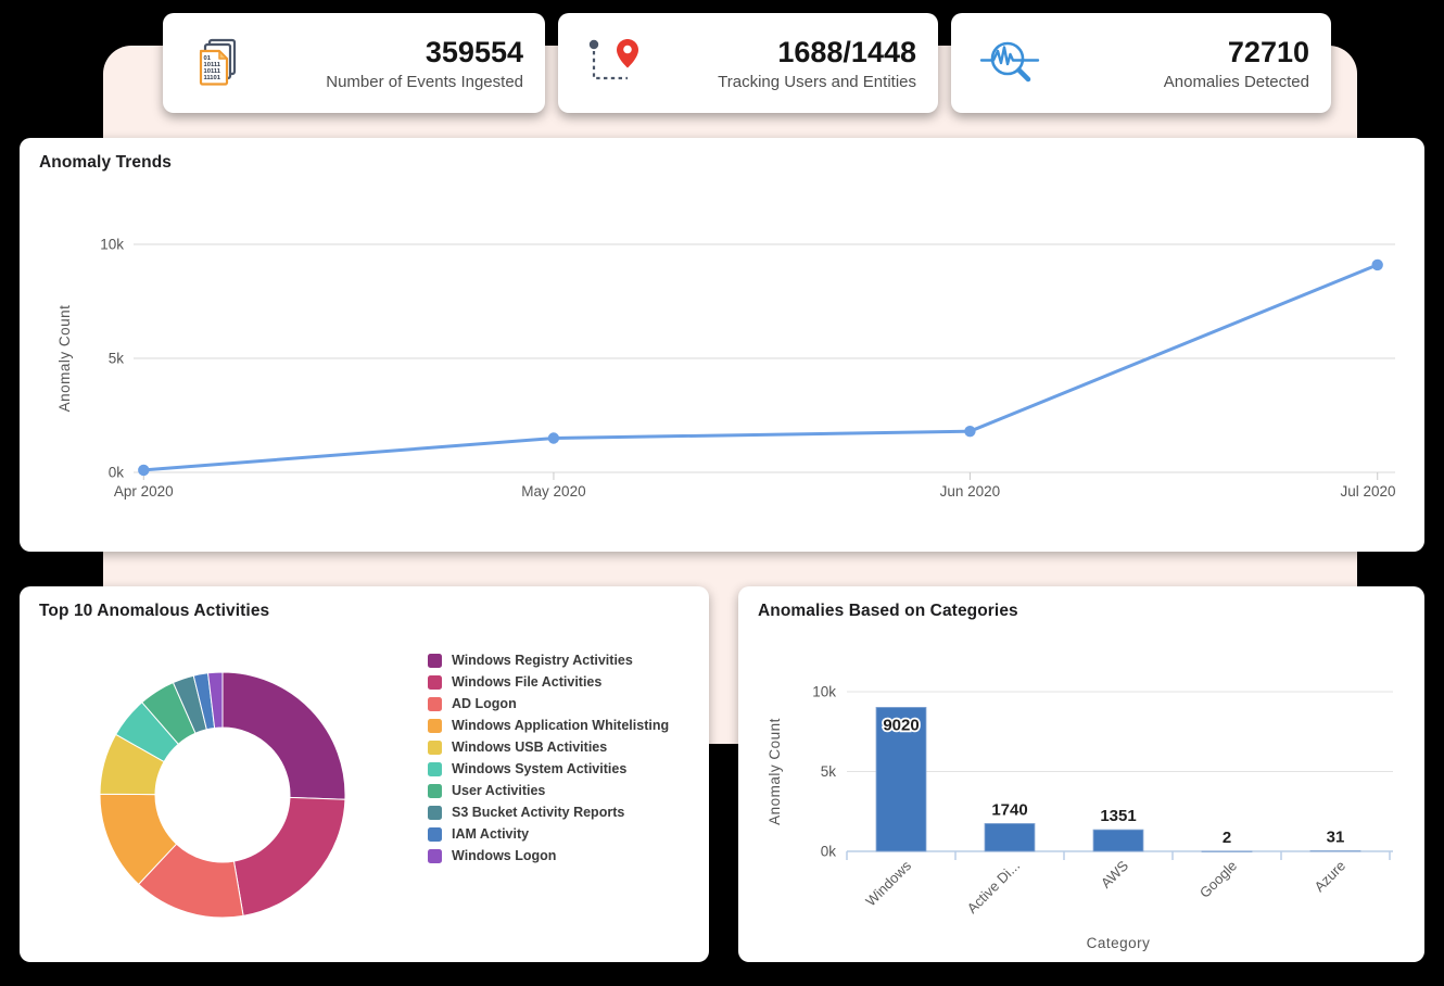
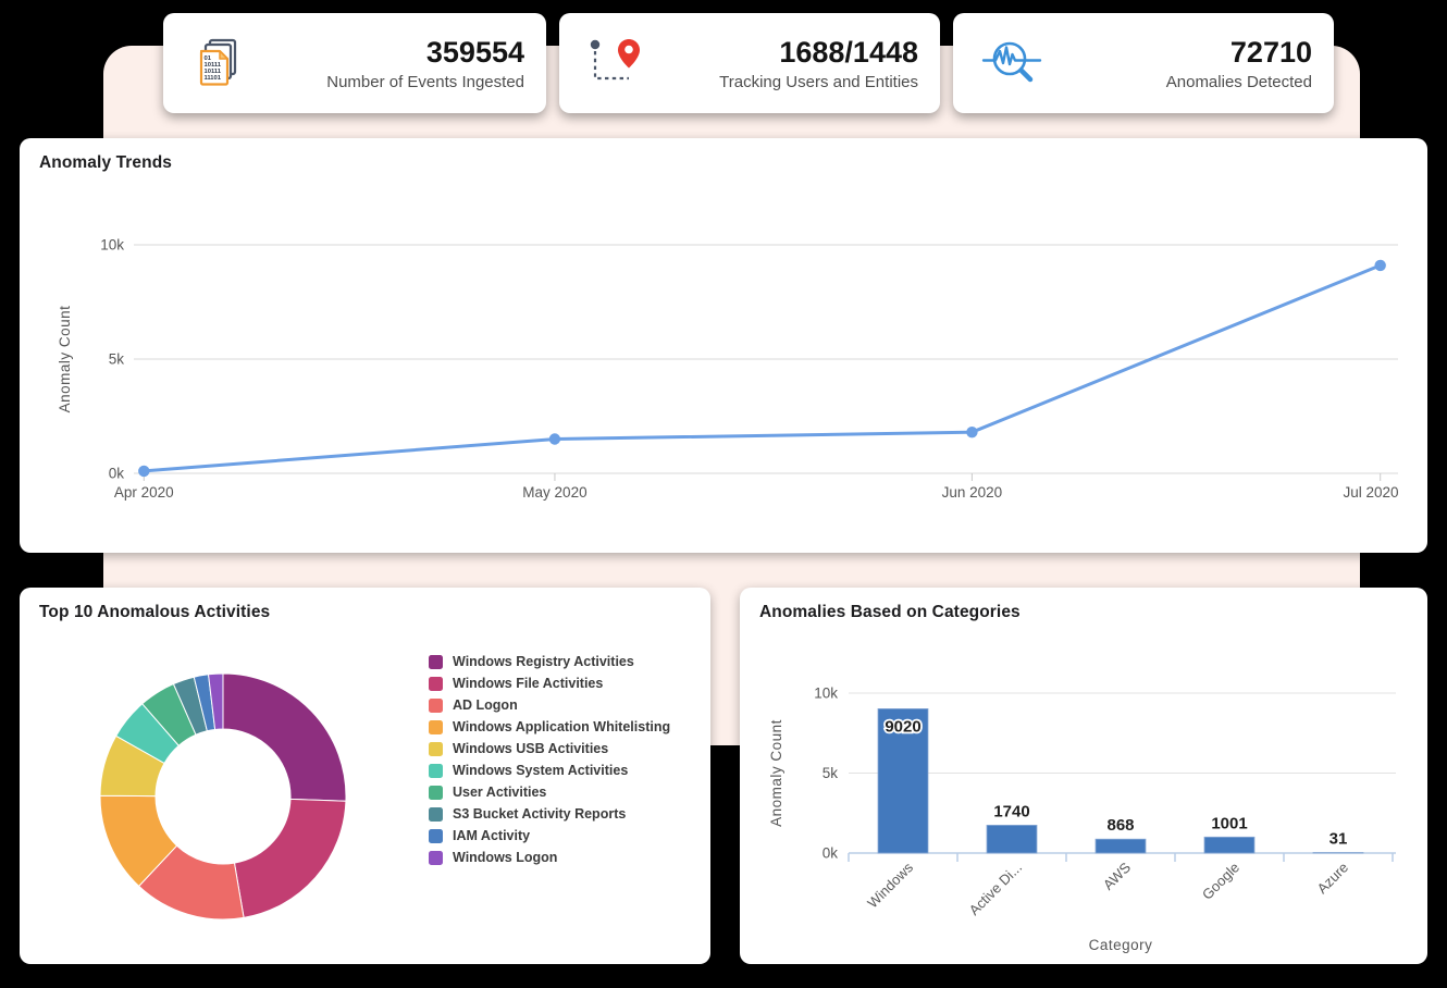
Anomalies Based on Categories/AWS: 1351 -> 868
Anomalies Based on Categories/Google: 2 -> 1001
